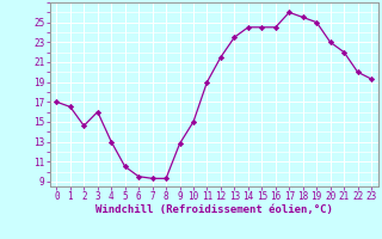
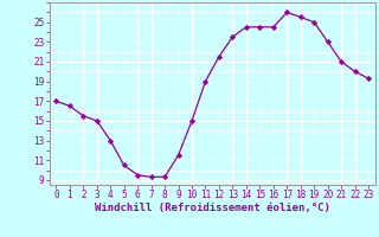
2: 14.6 -> 15.5
3: 16.0 -> 15.0
9: 12.8 -> 11.5
21: 22.0 -> 21.0
